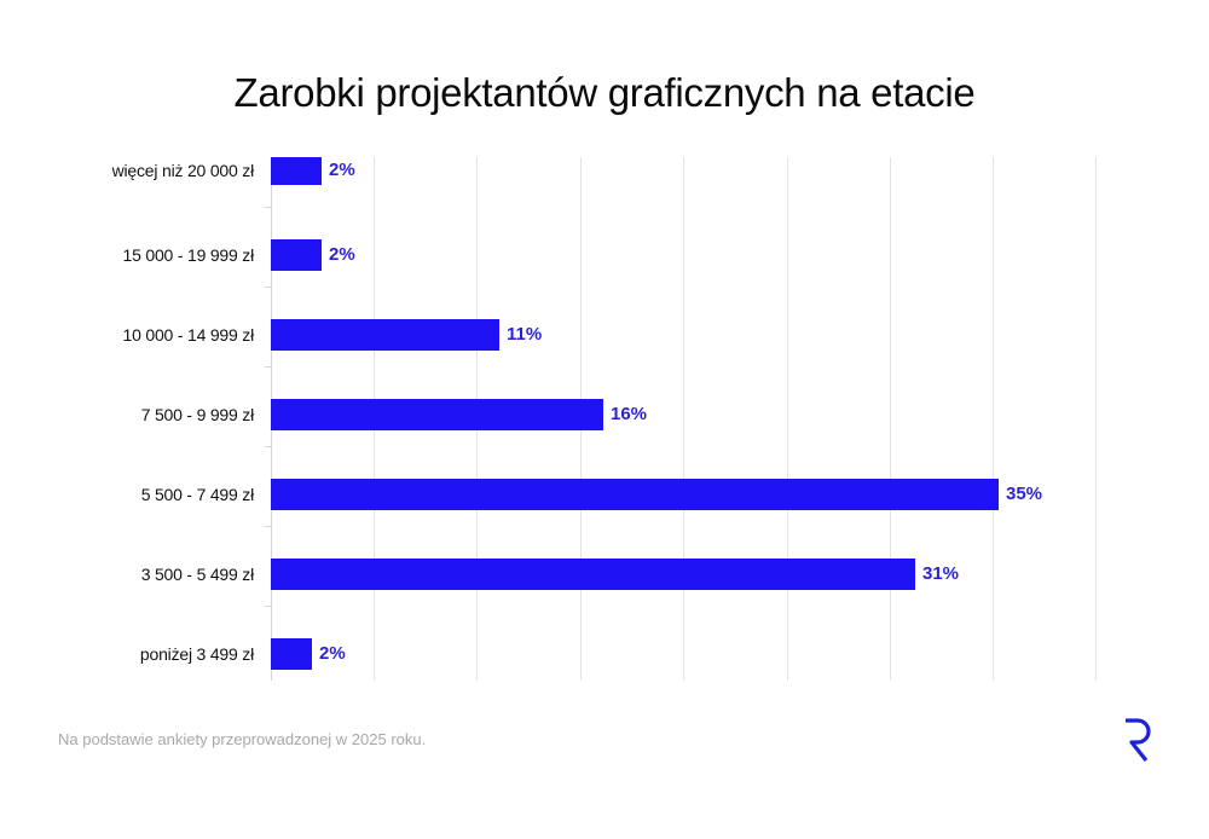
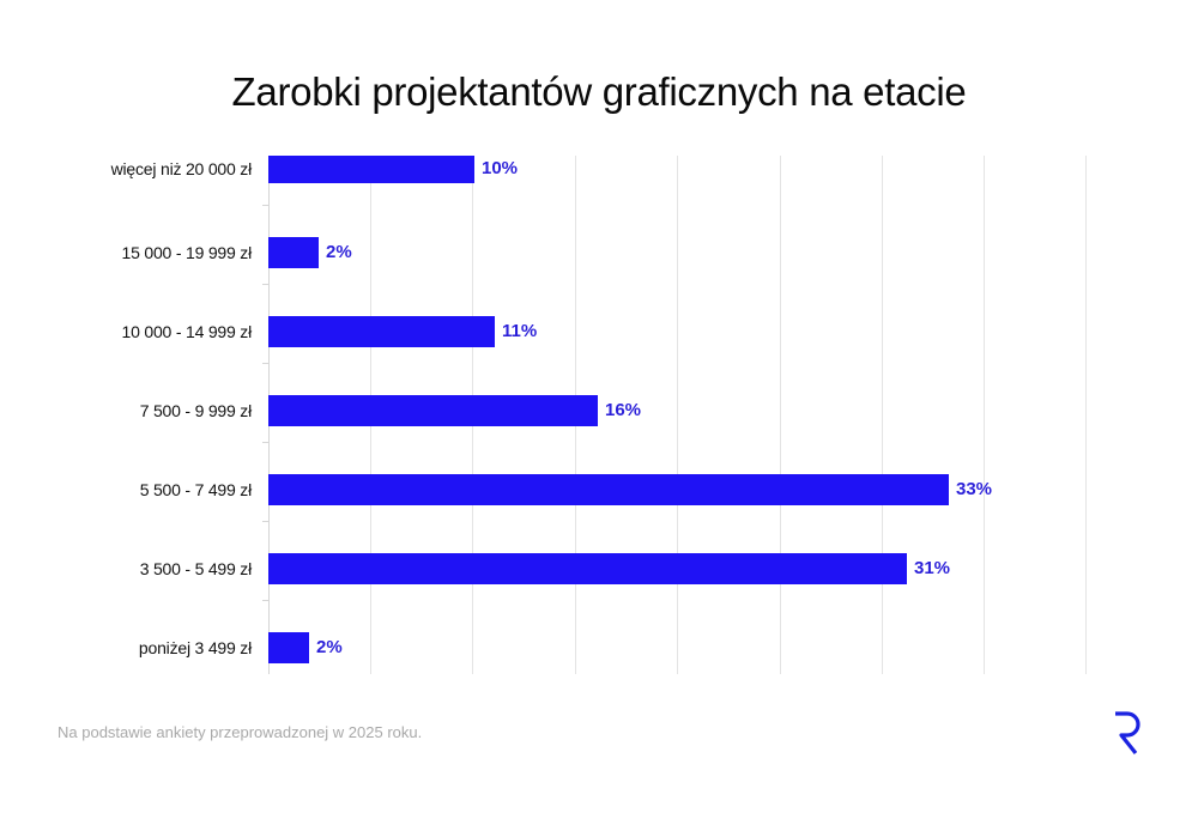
więcej niż 20 000 zł: 2% -> 10%
5 500 - 7 499 zł: 35% -> 33%
